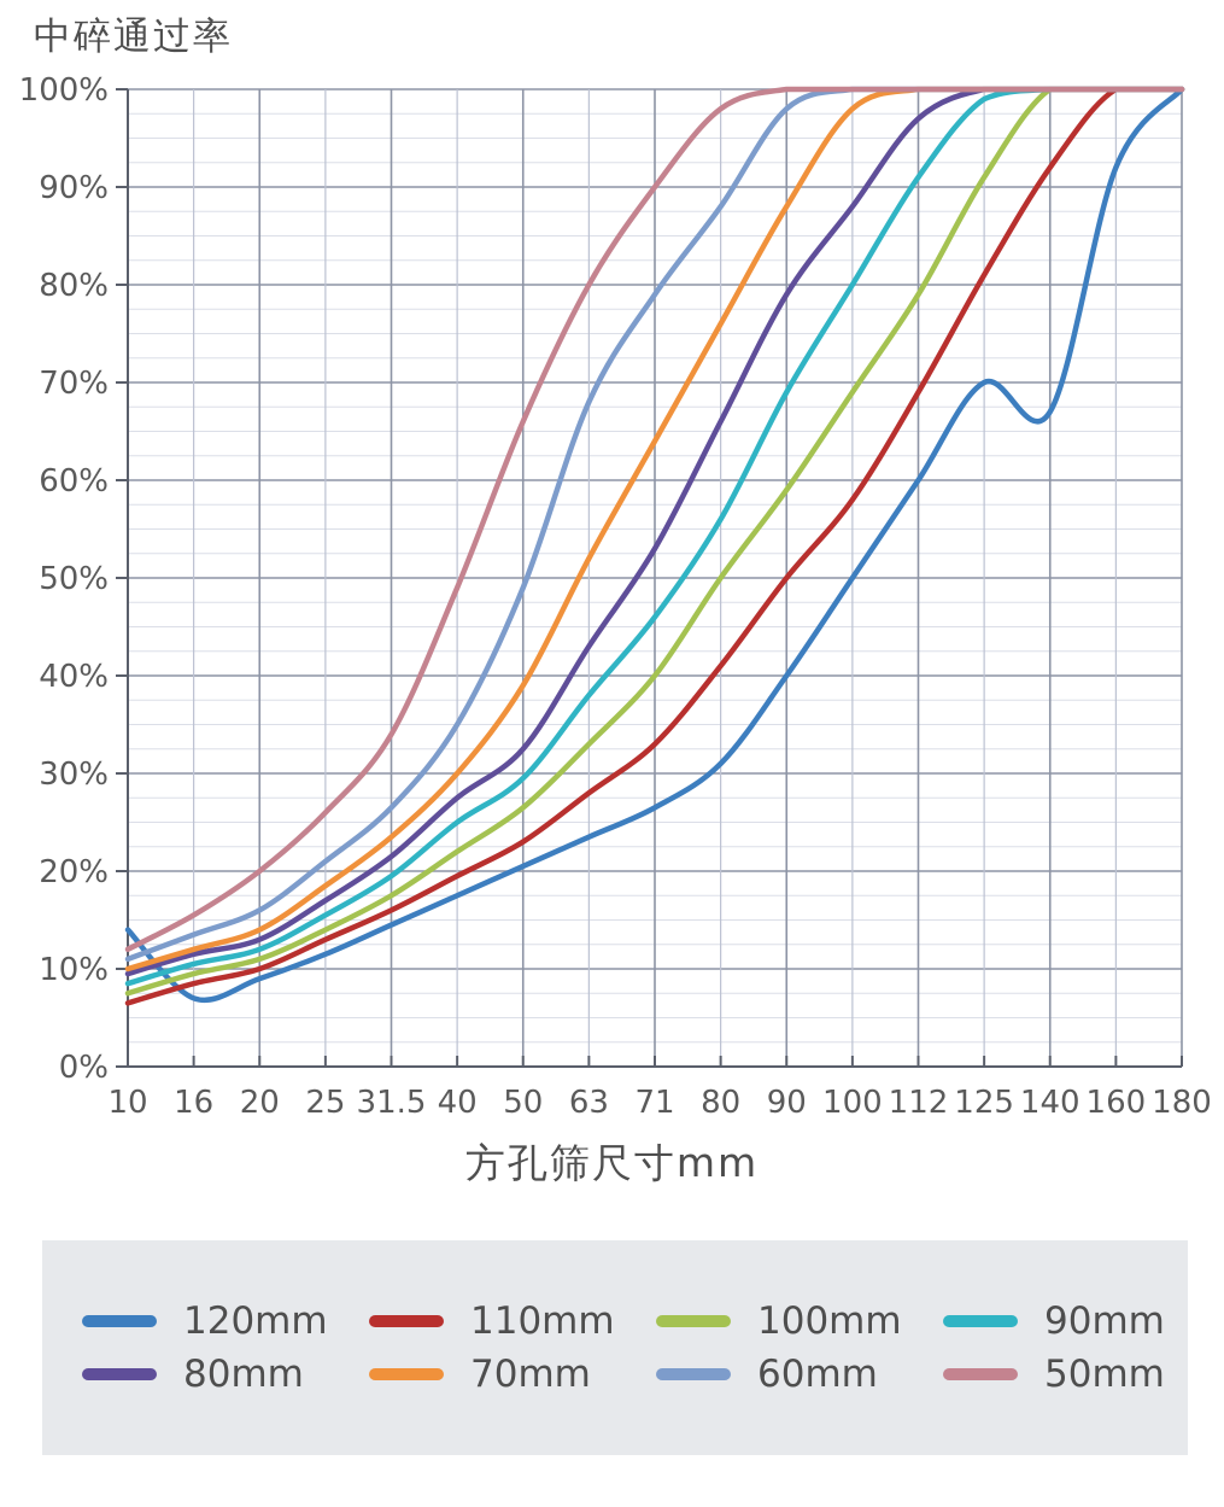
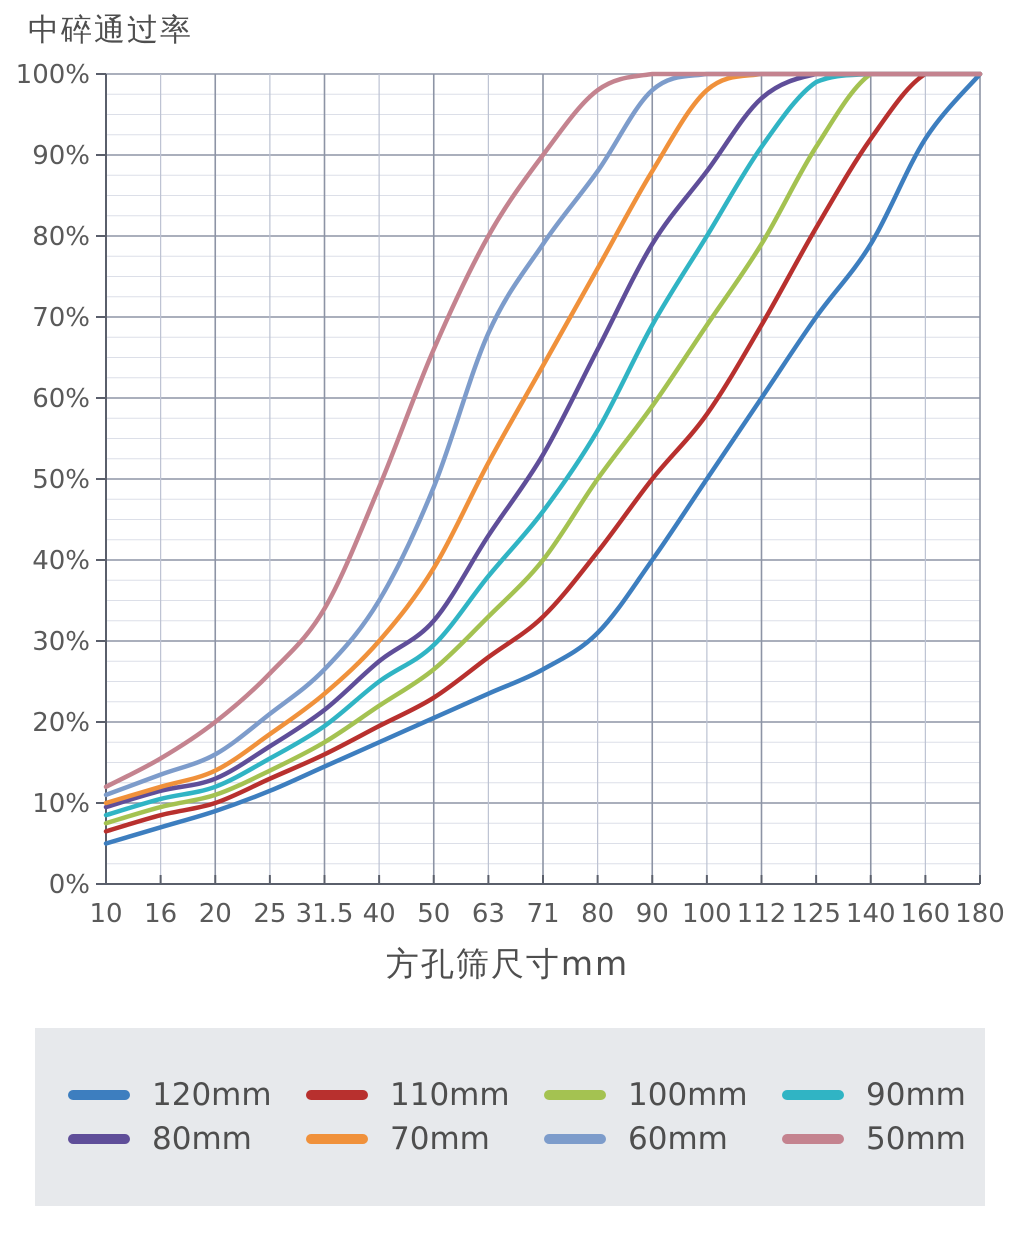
120mm/10: 14% -> 5%
120mm/140: 67% -> 79%
